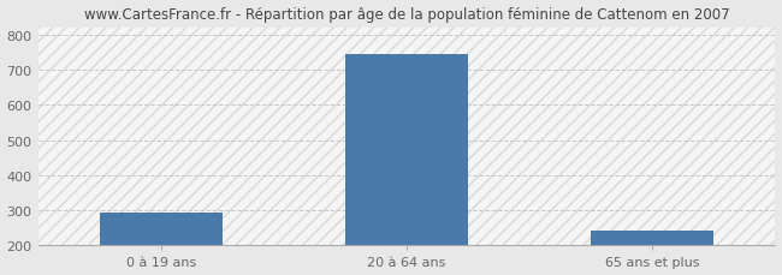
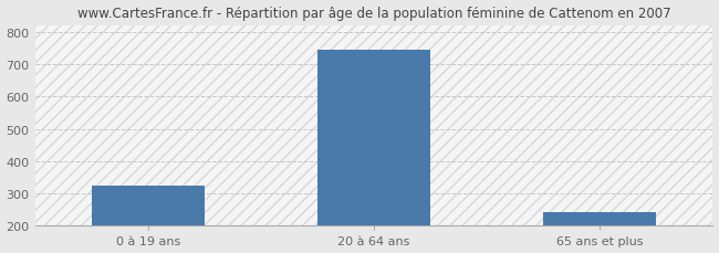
0 à 19 ans: 295 -> 325
